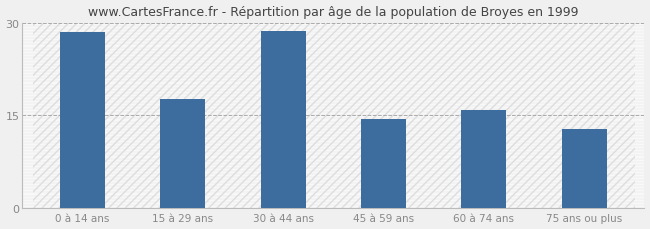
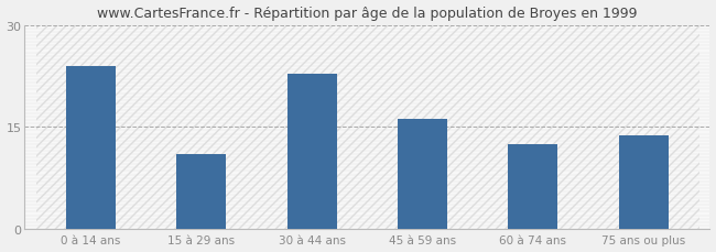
0 à 14 ans: 28.6 -> 24.0
15 à 29 ans: 17.6 -> 11.0
30 à 44 ans: 28.7 -> 22.8
45 à 59 ans: 14.4 -> 16.2
60 à 74 ans: 15.9 -> 12.4
75 ans ou plus: 12.8 -> 13.8
